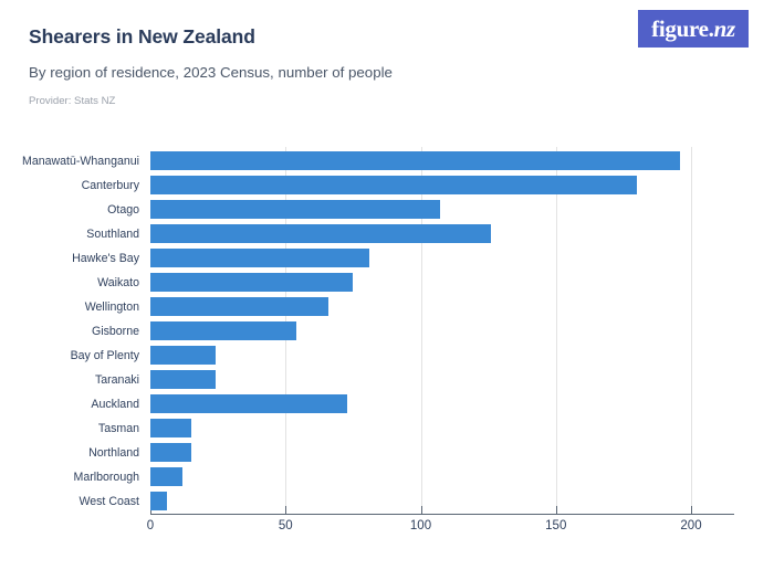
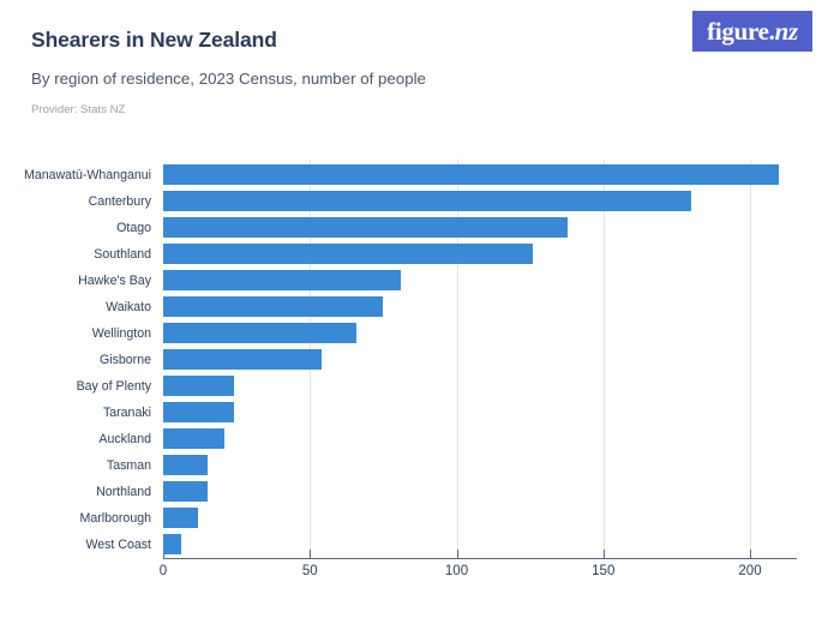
Manawatū-Whanganui: 196 -> 210
Otago: 107 -> 138
Auckland: 73 -> 21
